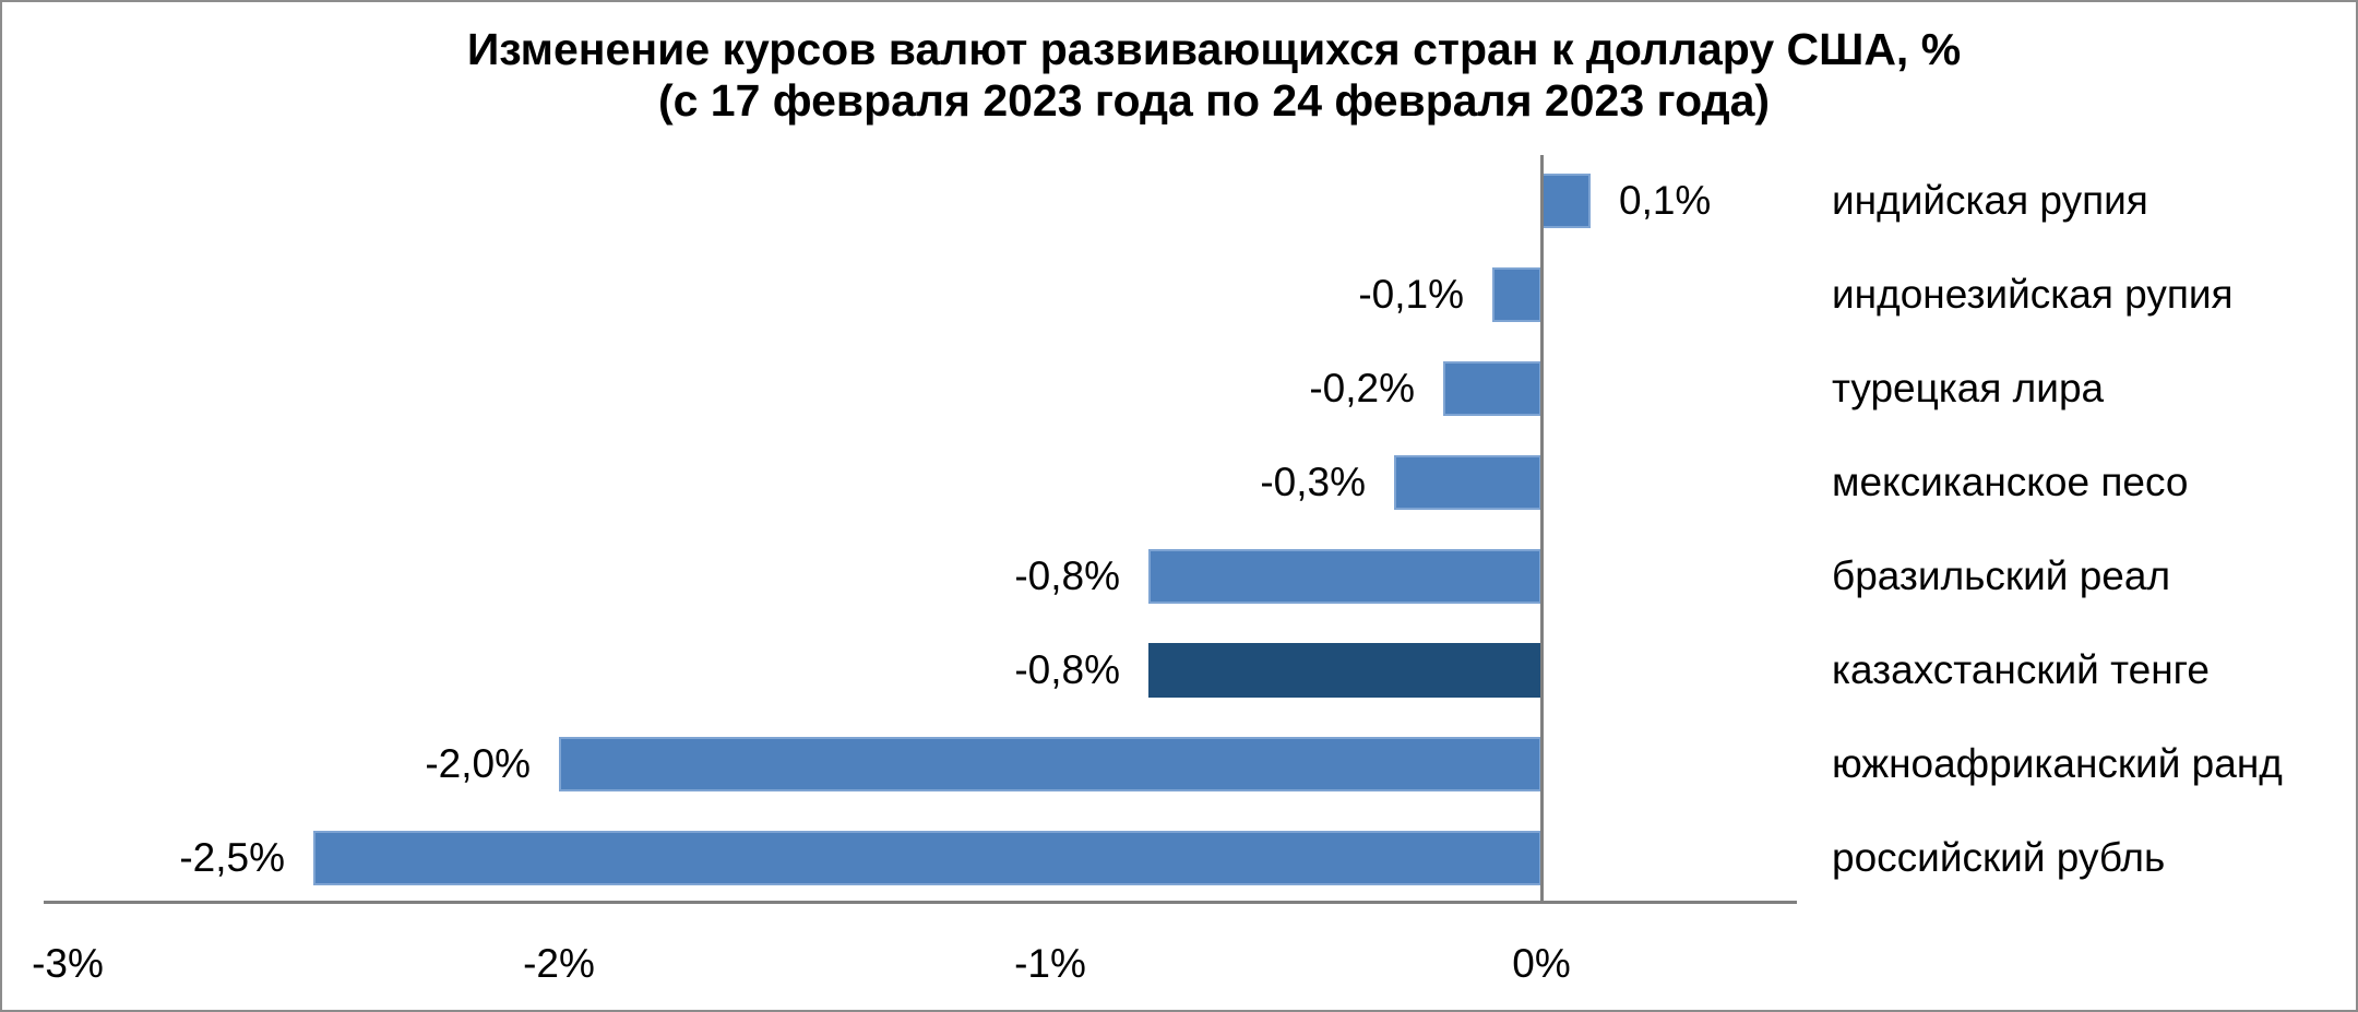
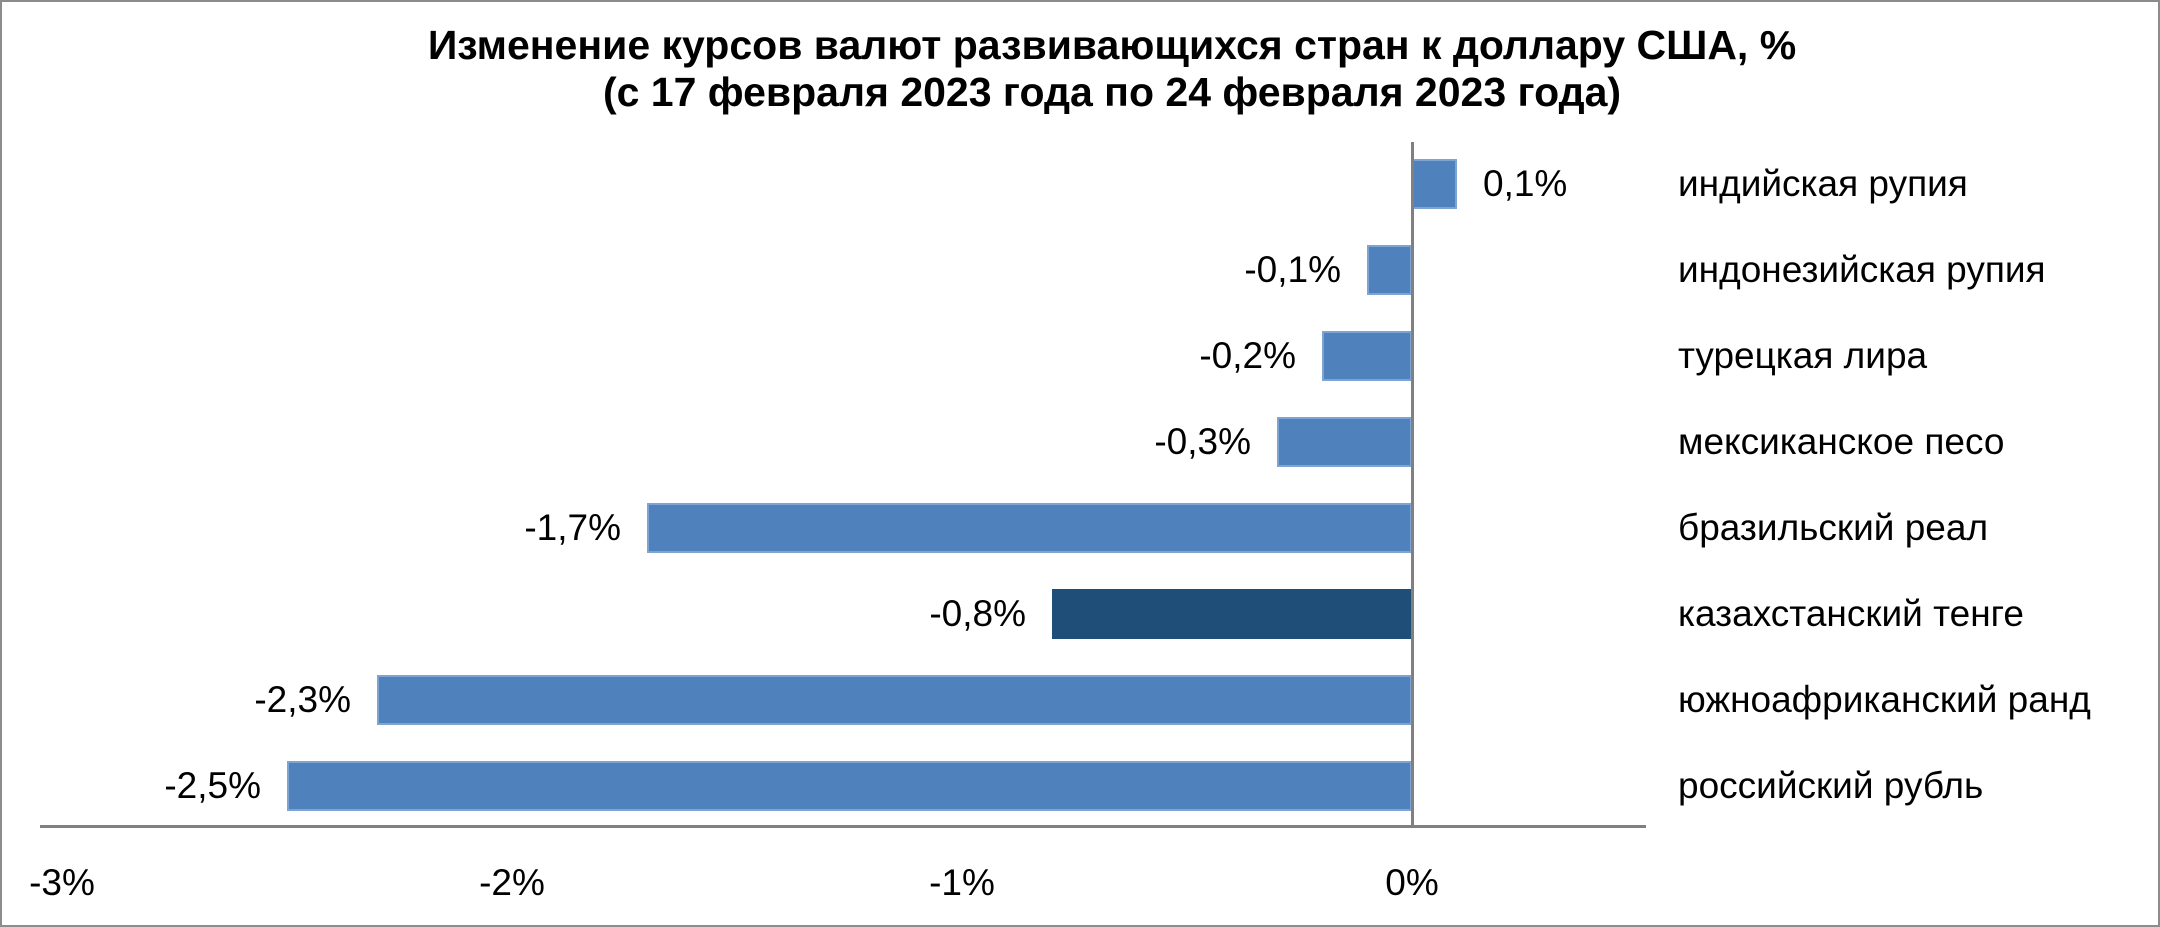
бразильский реал: -0,8% -> -1,7%
южноафриканский ранд: -2,0% -> -2,3%
